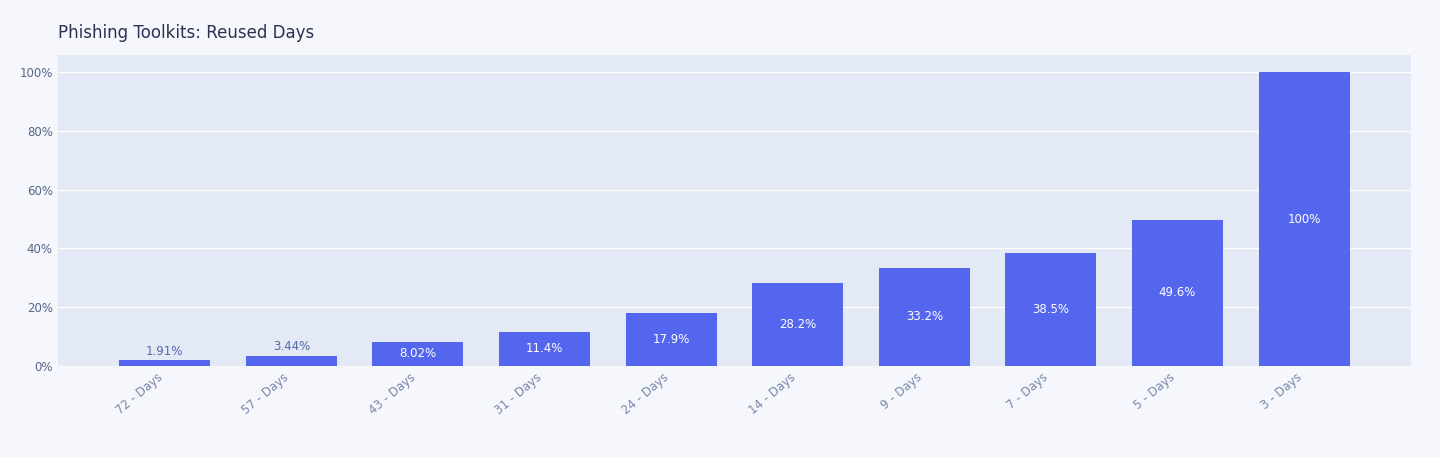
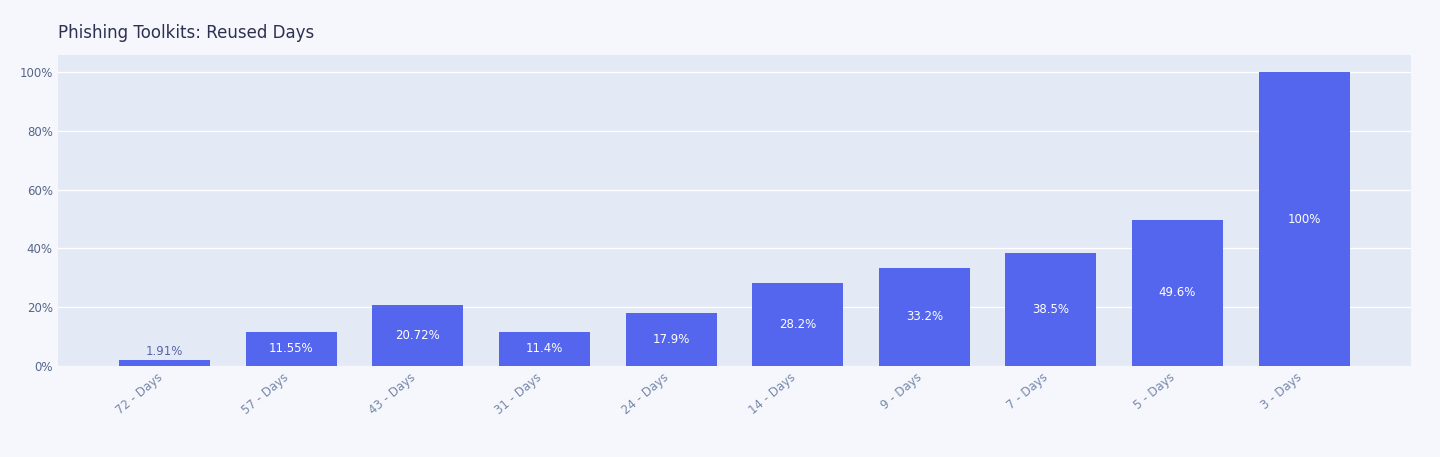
57 - Days: 3.44% -> 11.55%
43 - Days: 8.02% -> 20.72%
